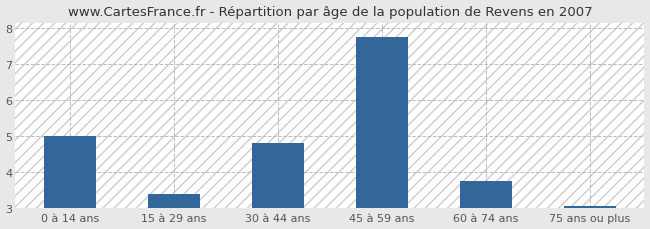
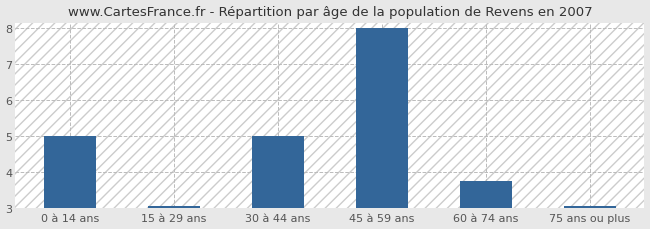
15 à 29 ans: 3.40 -> 3.05
30 à 44 ans: 4.80 -> 5.00
45 à 59 ans: 7.75 -> 8.00
